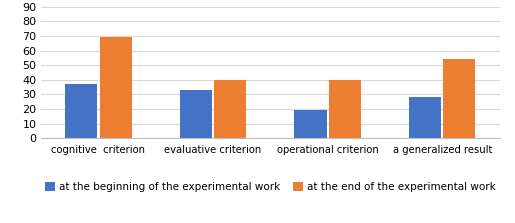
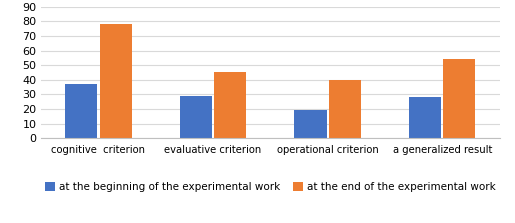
at the end of the experimental work/cognitive criterion: 69 -> 78
at the beginning of the experimental work/evaluative criterion: 33 -> 29
at the end of the experimental work/evaluative criterion: 40 -> 45
